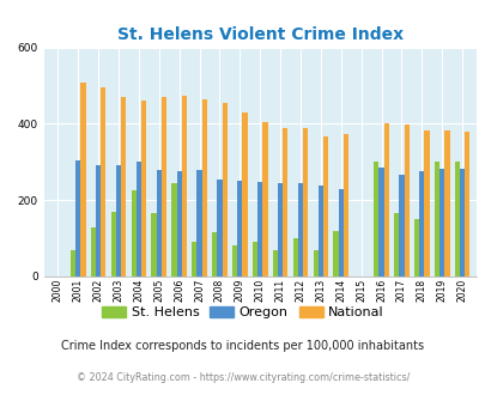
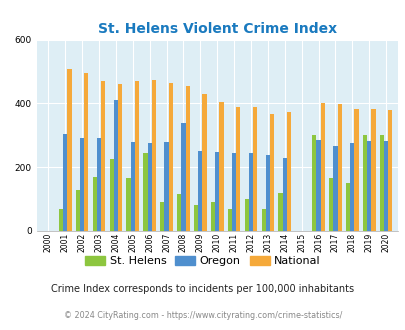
Oregon/2004: 300 -> 410
Oregon/2008: 255 -> 340
